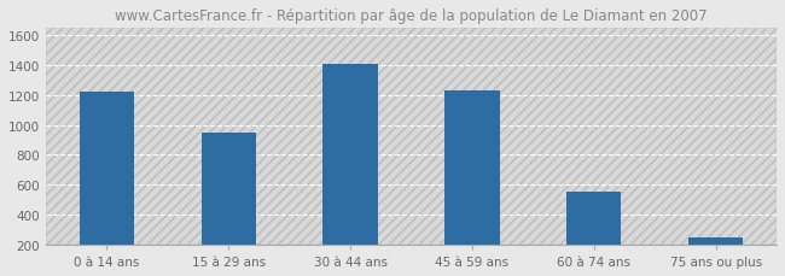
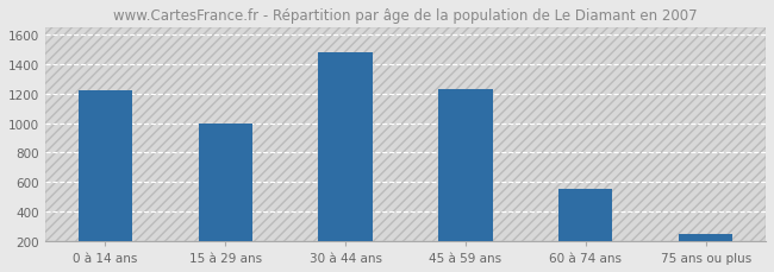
15 à 29 ans: 950 -> 1000
30 à 44 ans: 1410 -> 1480
